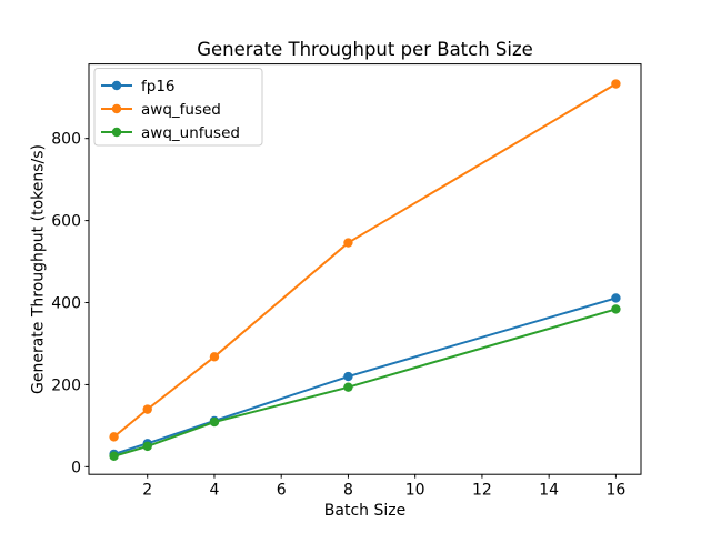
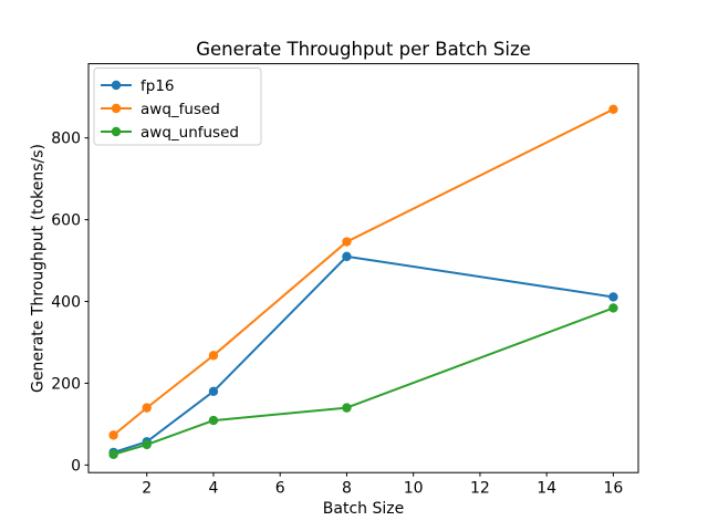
fp16/4: 110 -> 180
fp16/8: 220 -> 510
awq_unfused/8: 190 -> 140
awq_fused/16: 930 -> 870
